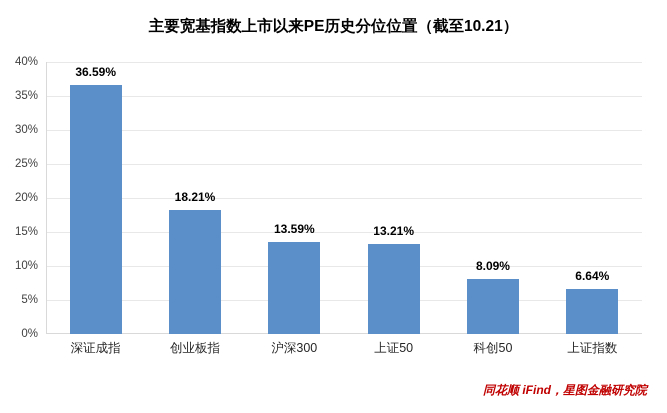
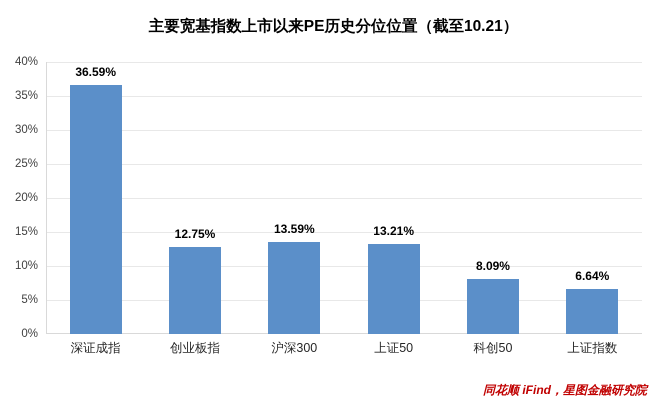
创业板指: 18.21% -> 12.75%
